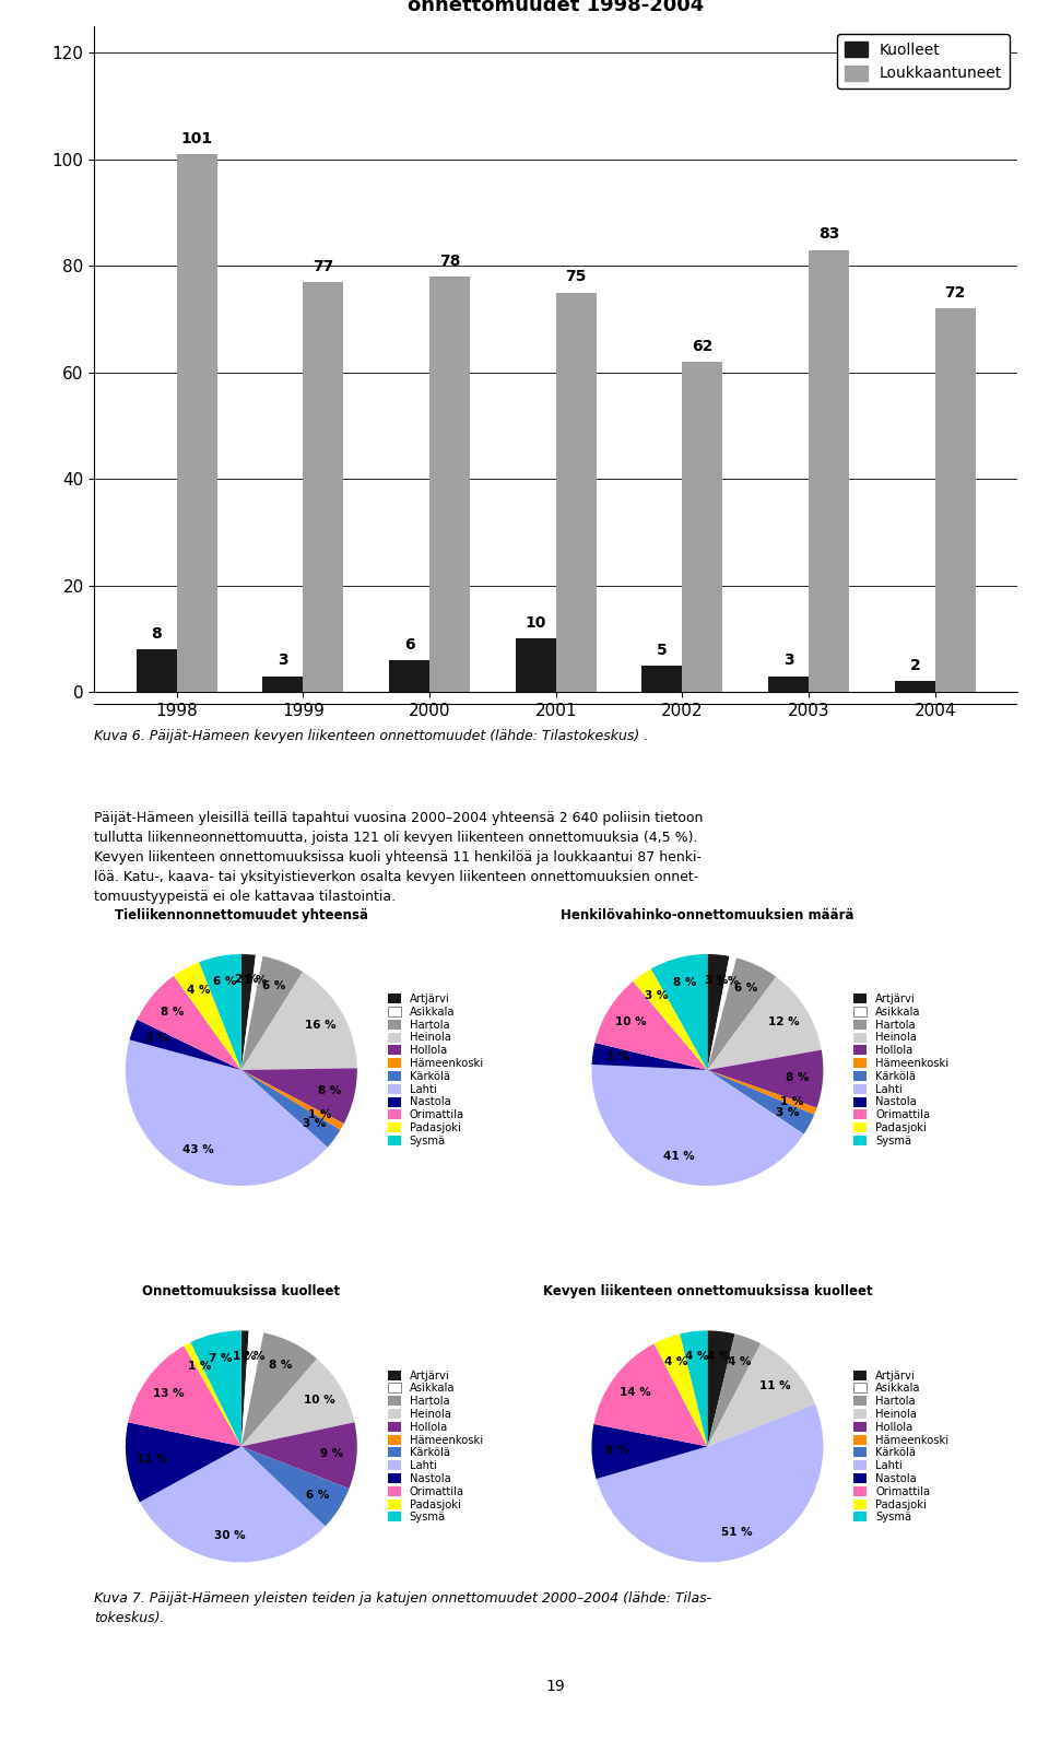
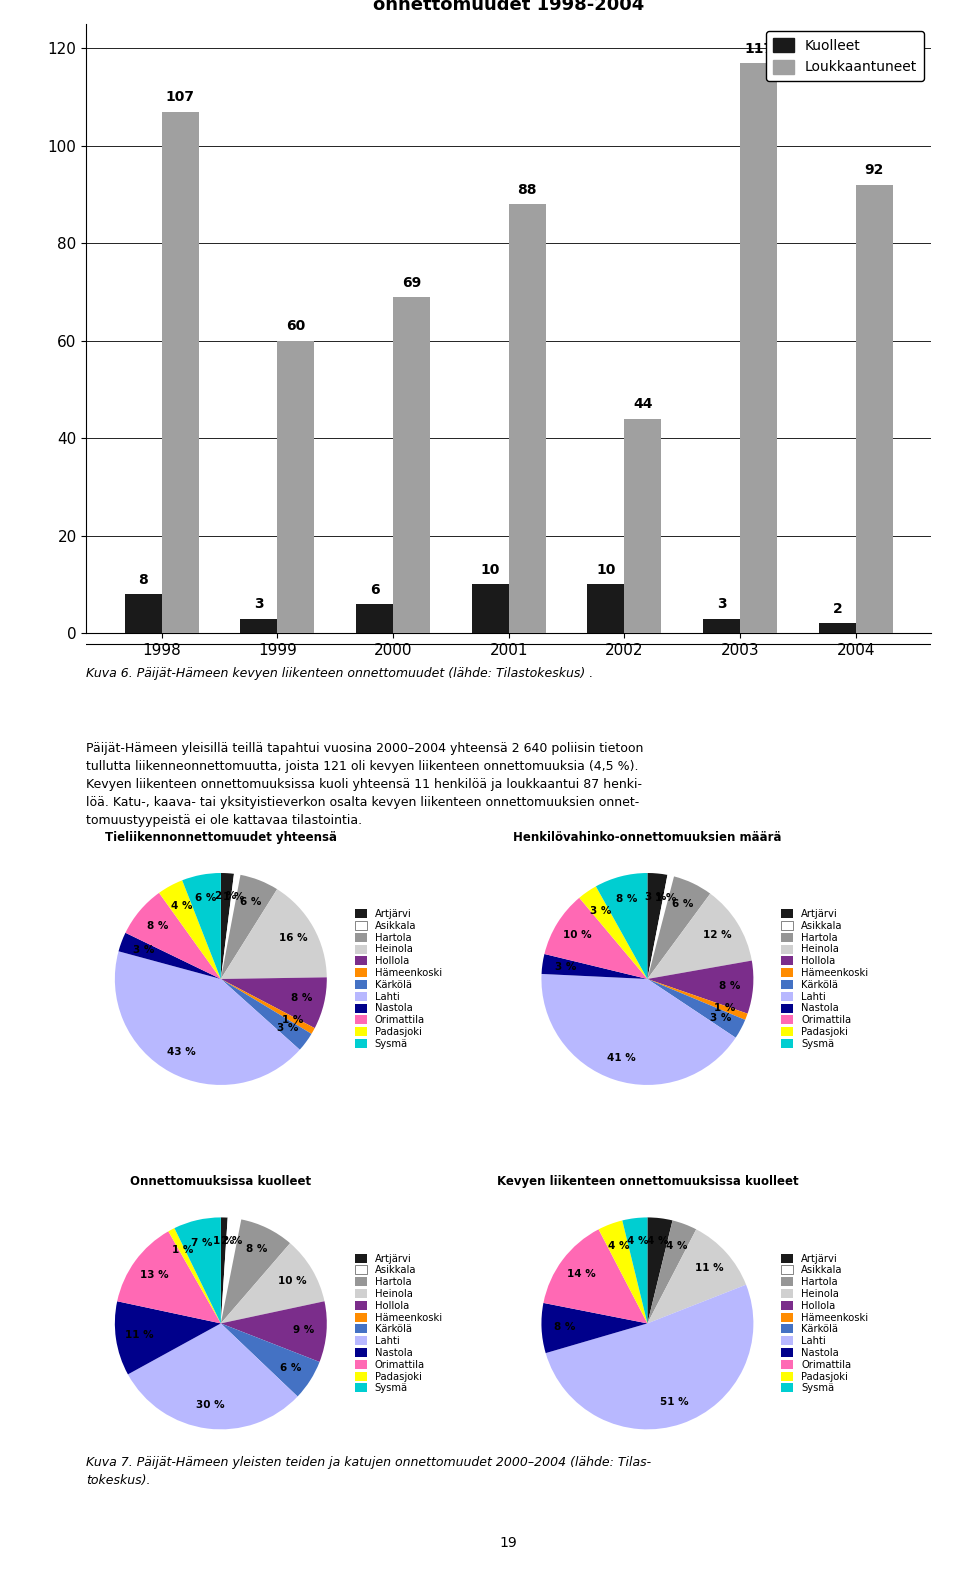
Loukkaantuneet/1998: 101 -> 107
Loukkaantuneet/1999: 77 -> 60
Loukkaantuneet/2000: 78 -> 69
Loukkaantuneet/2001: 75 -> 88
Kuolleet/2002: 5 -> 10
Loukkaantuneet/2002: 62 -> 44
Loukkaantuneet/2003: 83 -> 117
Loukkaantuneet/2004: 72 -> 92
